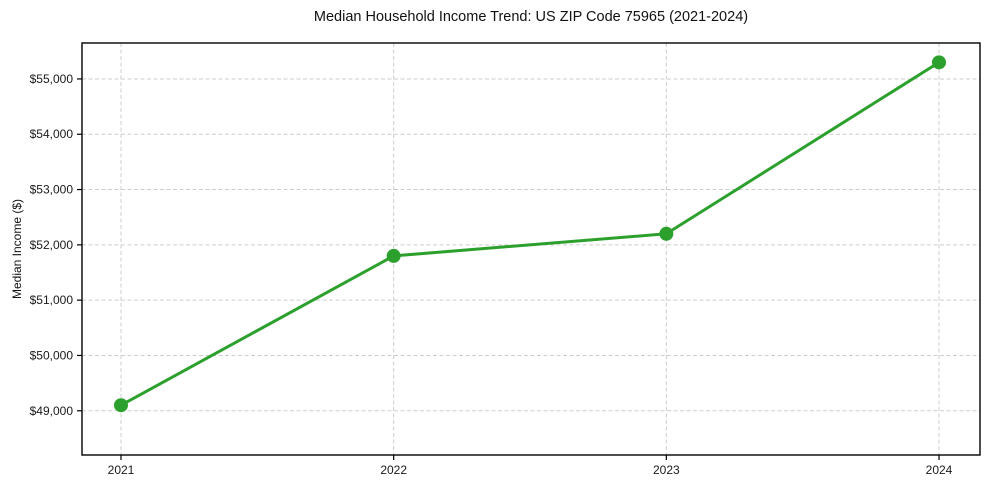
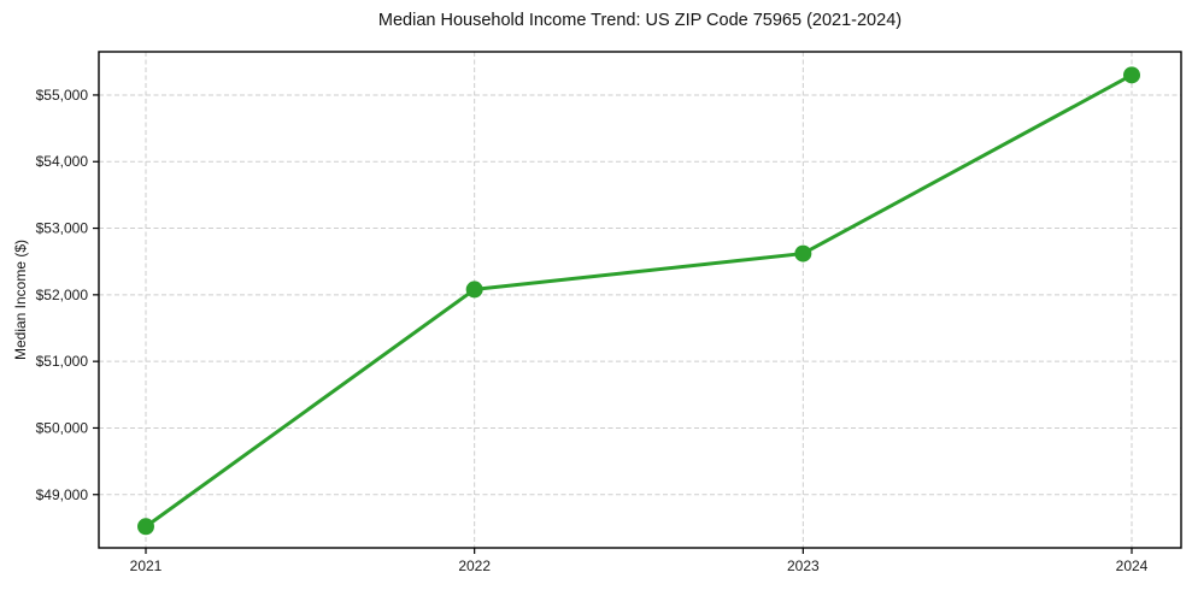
2021: $49100 -> $48500
2022: $51800 -> $52100
2023: $52200 -> $52600
